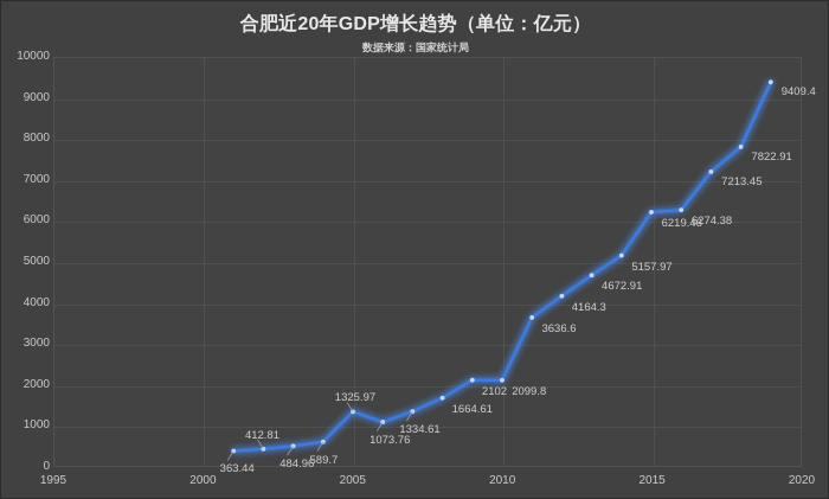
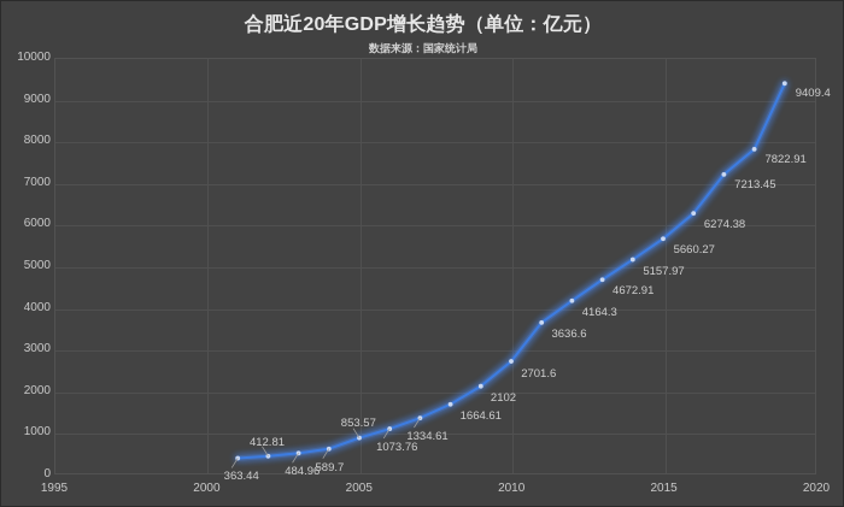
2005: 1325.97 -> 853.57
2010: 2099.8 -> 2701.6
2015: 6219.46 -> 5660.27
